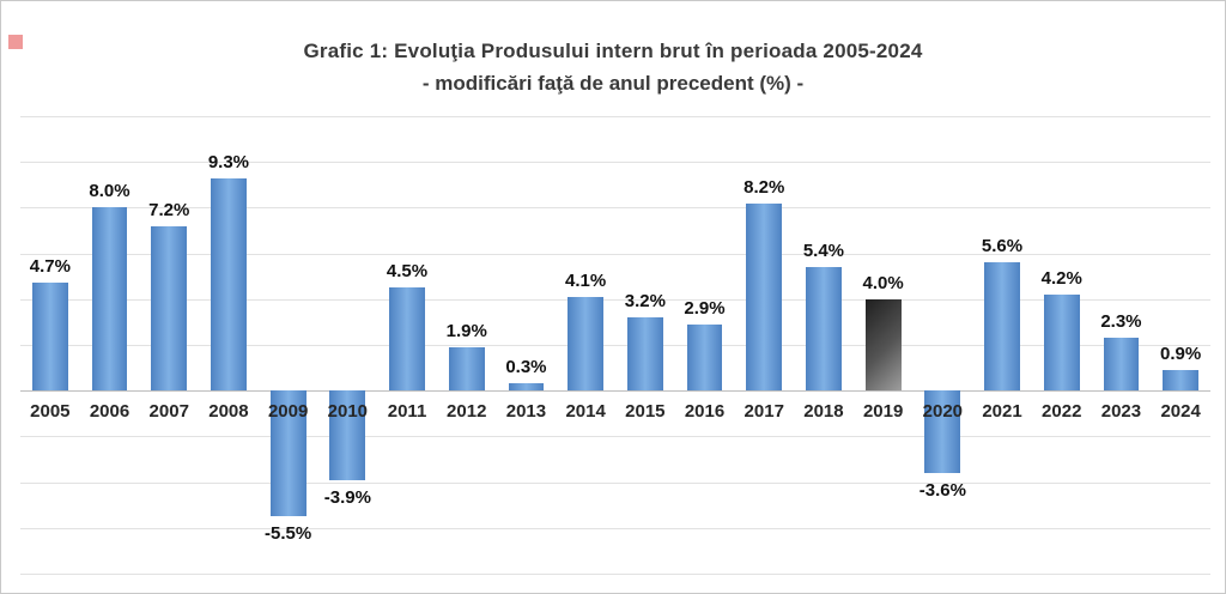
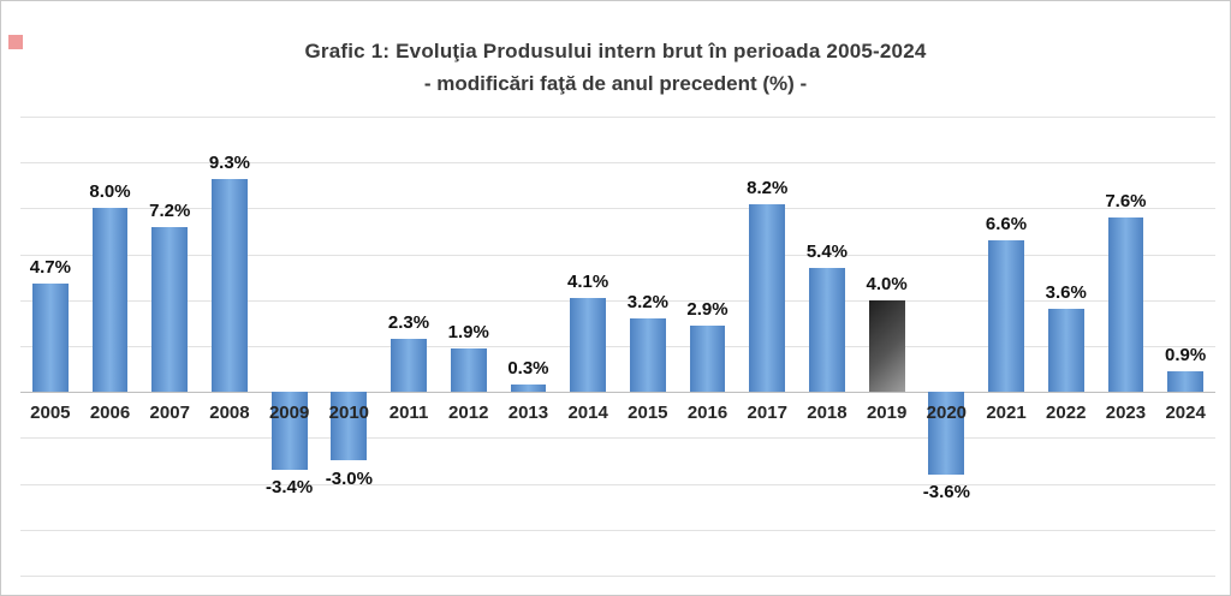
2009: -5.5% -> -3.4%
2010: -3.9% -> -3.0%
2011: 4.5% -> 2.3%
2021: 5.6% -> 6.6%
2022: 4.2% -> 3.6%
2023: 2.3% -> 7.6%
